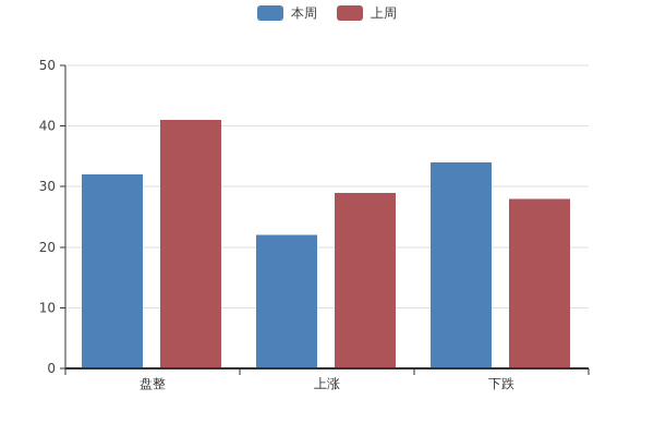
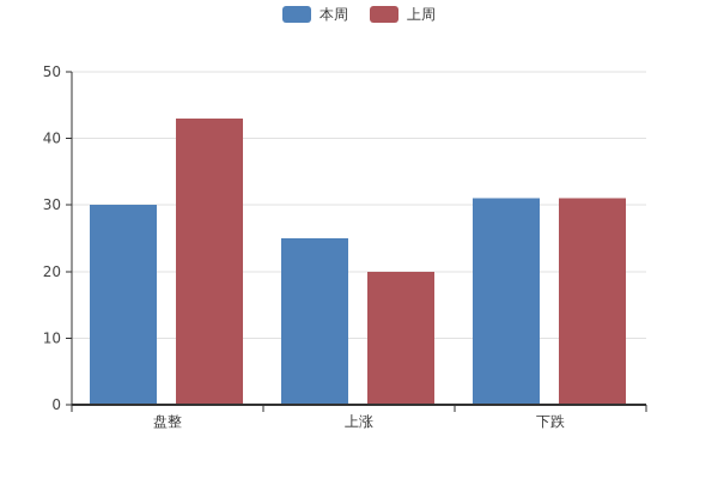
本周/盘整: 32 -> 30
上周/盘整: 41 -> 43
本周/上涨: 22 -> 25
上周/上涨: 29 -> 20
本周/下跌: 34 -> 31
上周/下跌: 28 -> 31
